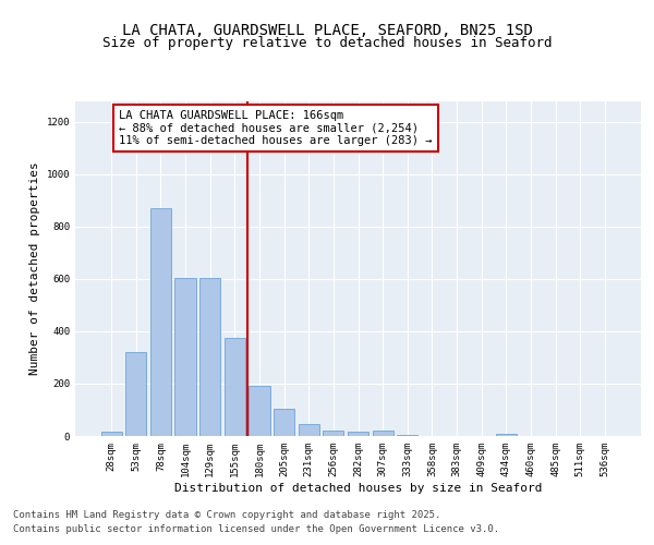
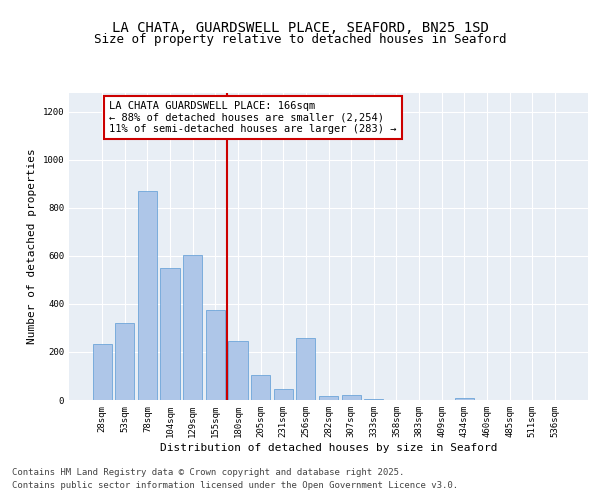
28sqm: 15 -> 235
104sqm: 605 -> 550
180sqm: 190 -> 245
256sqm: 20 -> 260
